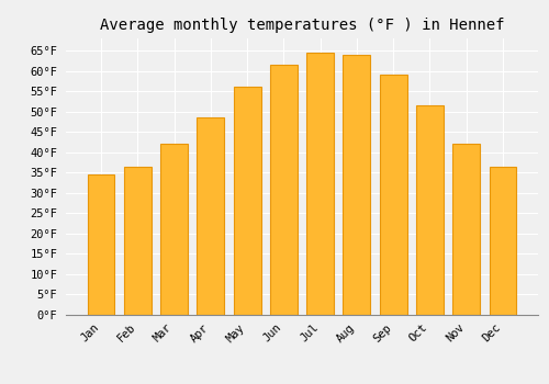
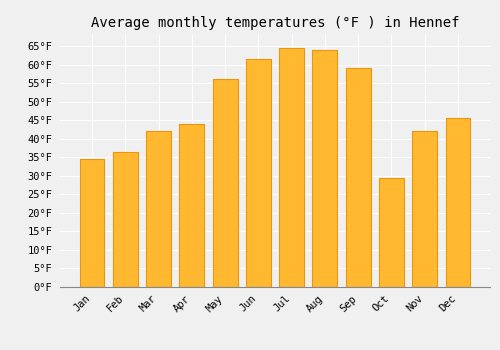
Apr: 48.5°F -> 44.0°F
Oct: 51.5°F -> 29.5°F
Dec: 36.5°F -> 45.5°F
